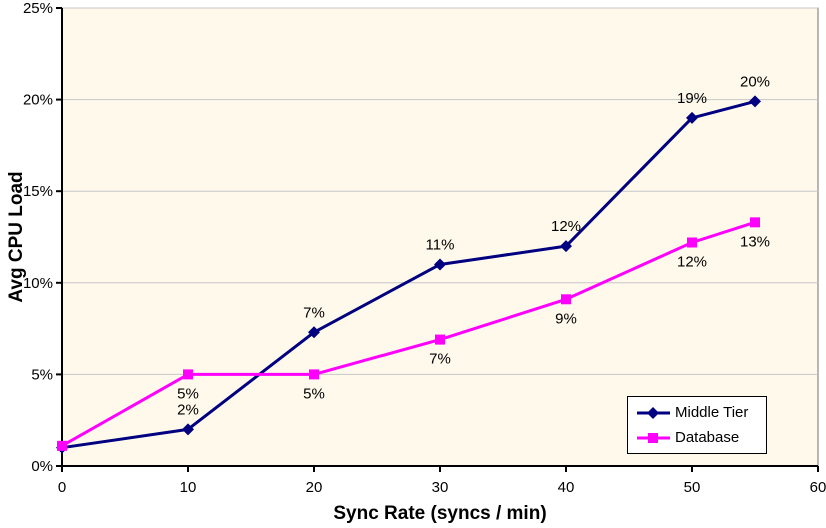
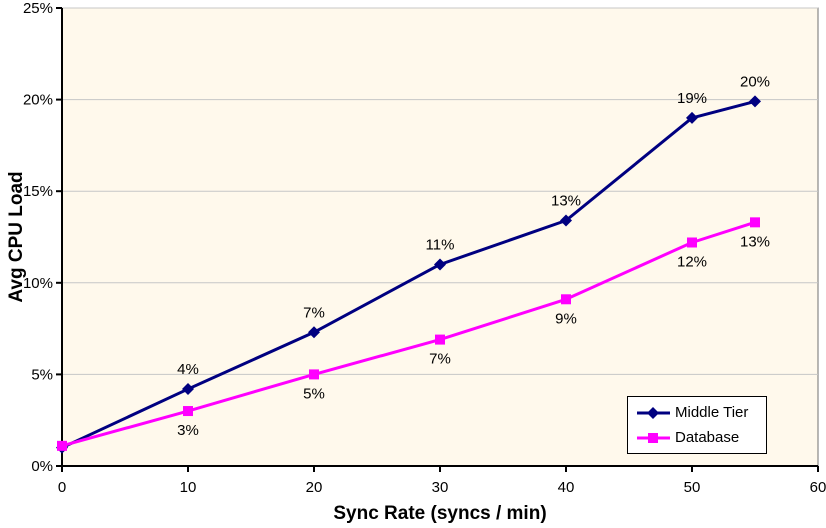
Middle Tier/10: 2% -> 4%
Database/10: 5% -> 3%
Middle Tier/40: 12% -> 13%
